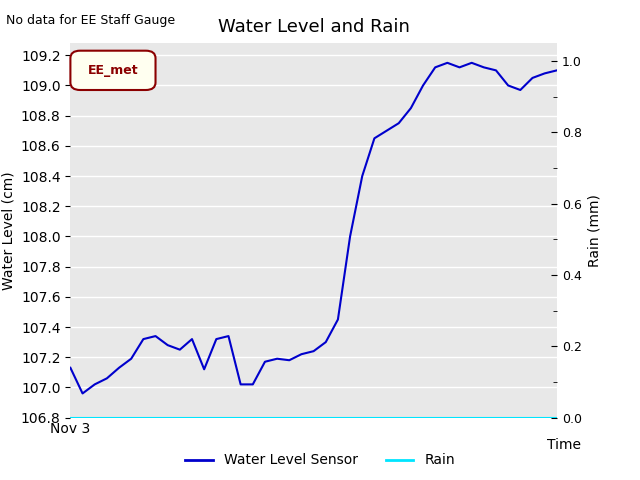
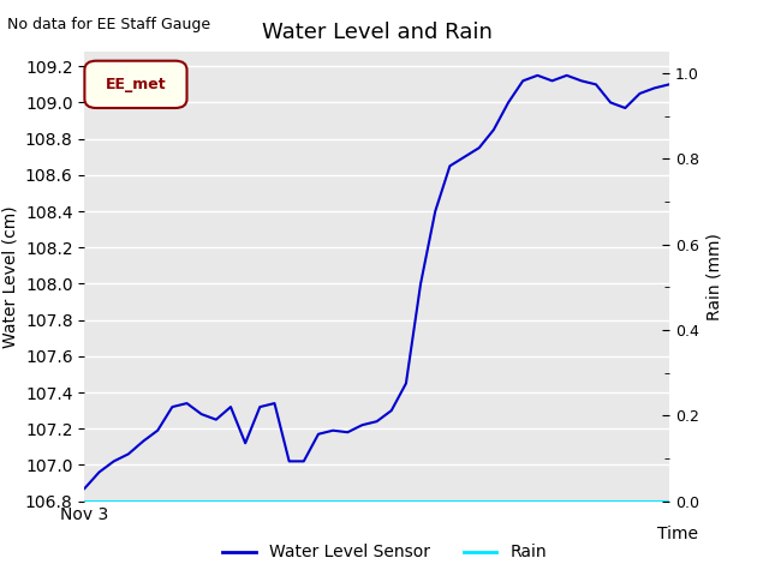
Nov 3: 107.13 -> 106.87
